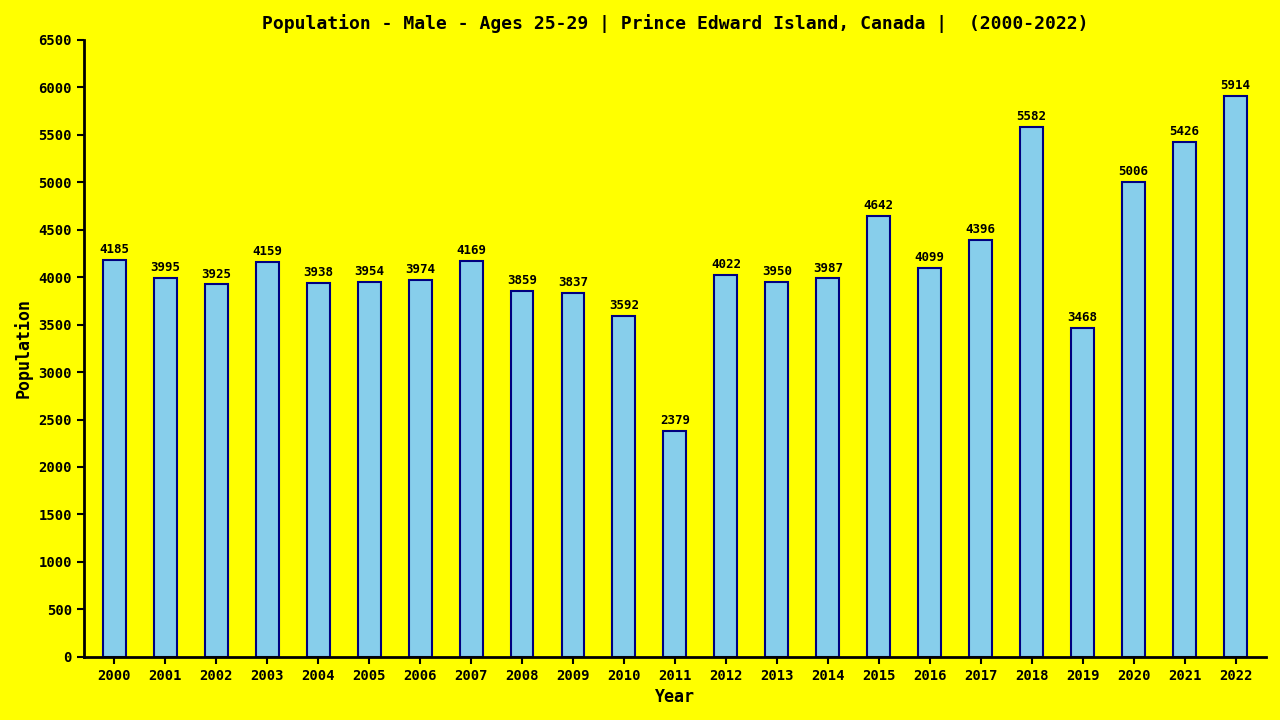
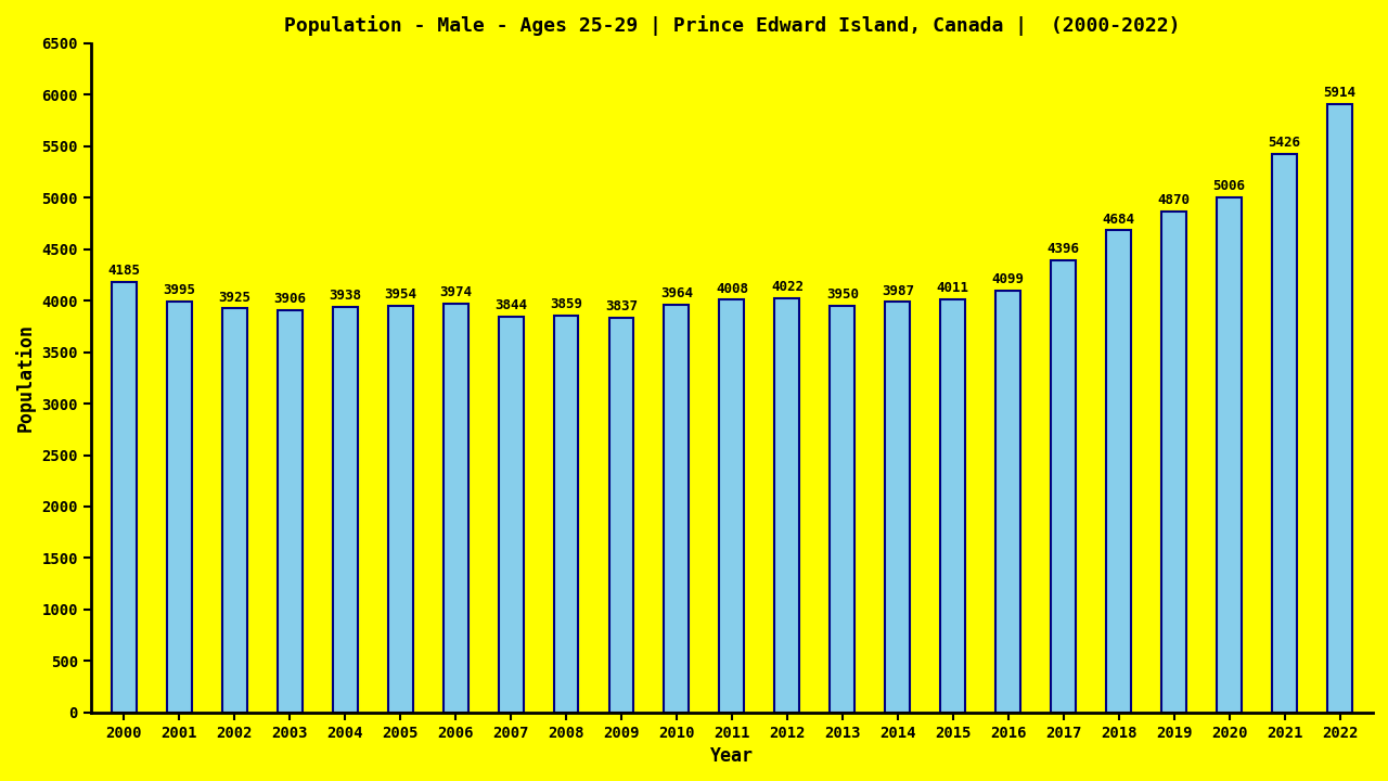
2003: 4159 -> 3906
2007: 4169 -> 3844
2010: 3592 -> 3964
2011: 2379 -> 4008
2015: 4642 -> 4011
2018: 5582 -> 4684
2019: 3468 -> 4870
